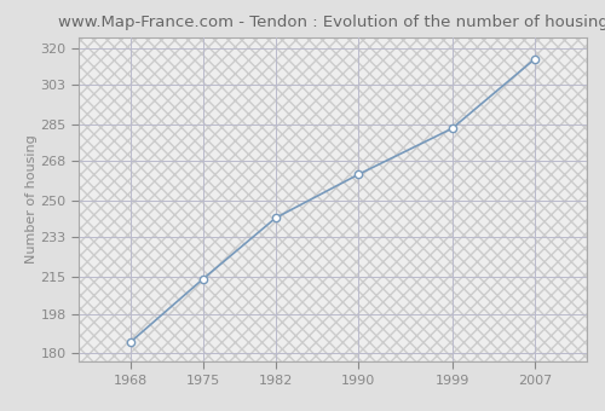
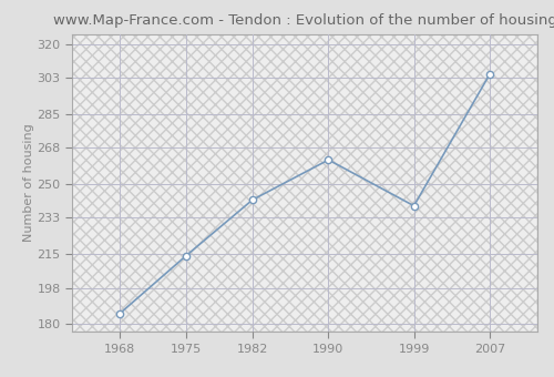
1999: 283 -> 239
2007: 315 -> 305
